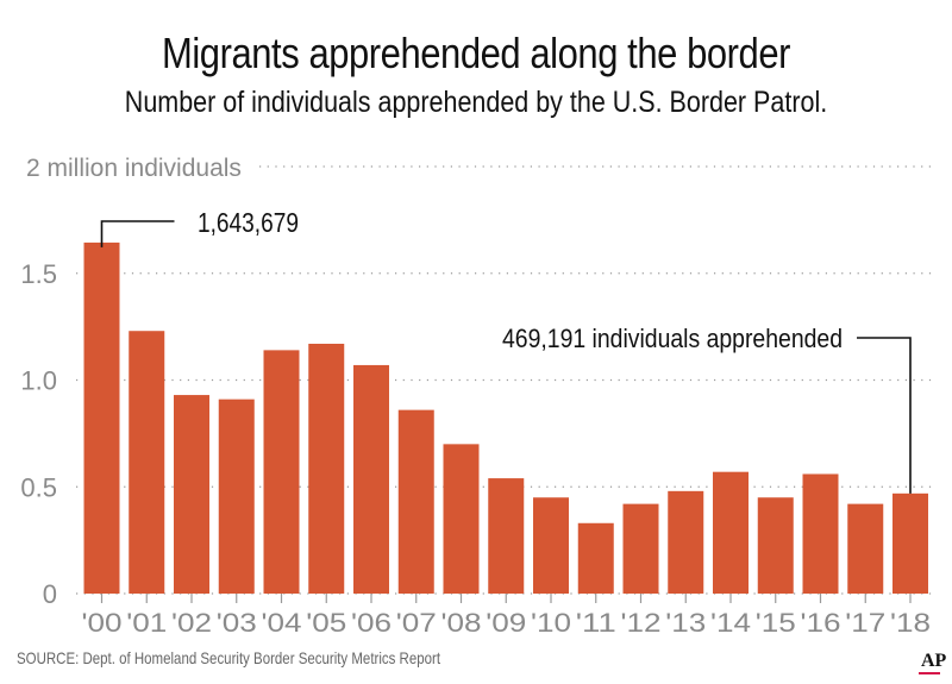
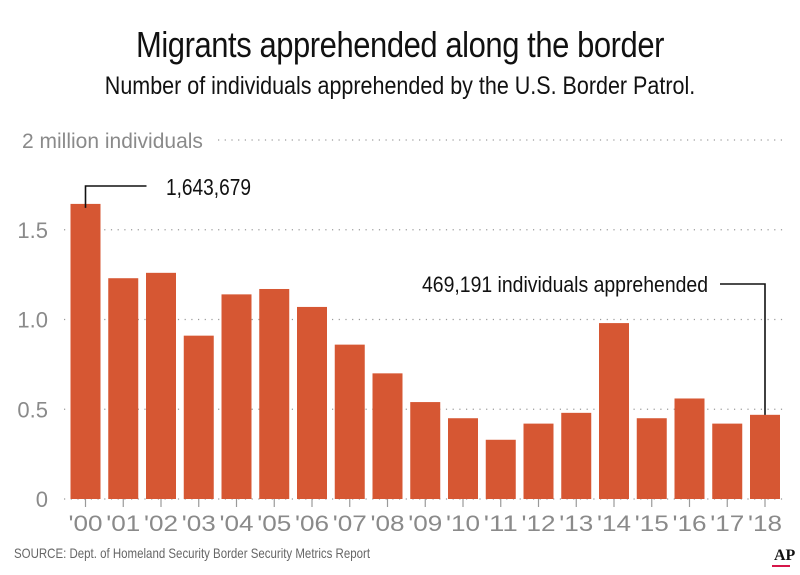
'02: 0.93 -> 1.26
'14: 0.57 -> 0.98
